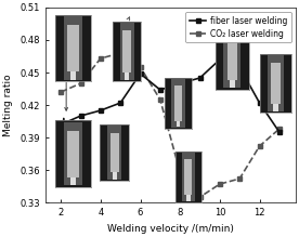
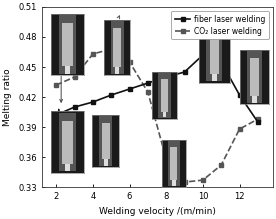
fiber laser welding/6: 0.449 -> 0.428
CO₂ laser welding/10: 0.347 -> 0.337
CO₂ laser welding/12: 0.382 -> 0.388
